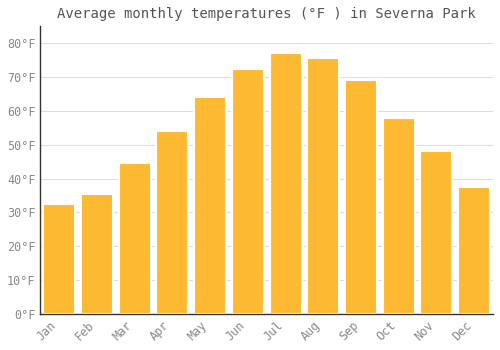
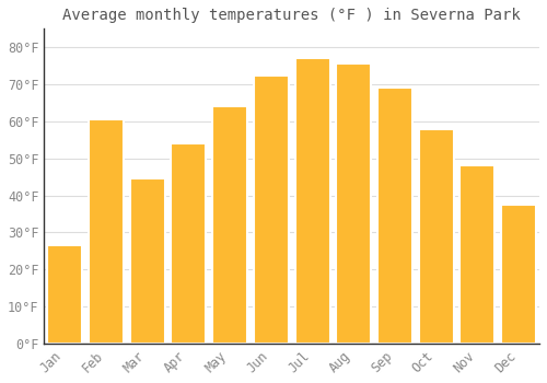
Jan: 32.5°F -> 26.5°F
Feb: 35.5°F -> 60.5°F
